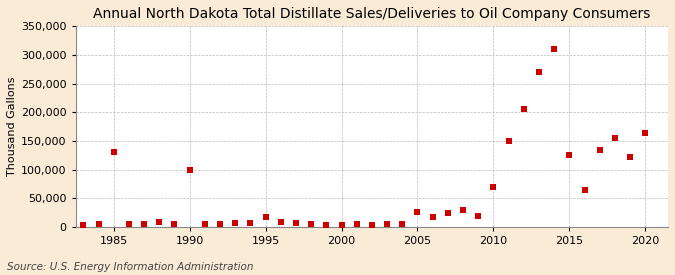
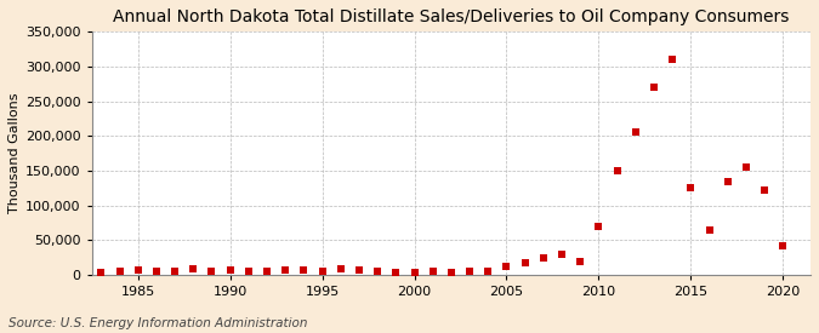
1985: 130,000 -> 7,000
1990: 100,000 -> 7,000
1995: 18,000 -> 6,000
2005: 26,000 -> 12,000
2020: 164,000 -> 42,000
